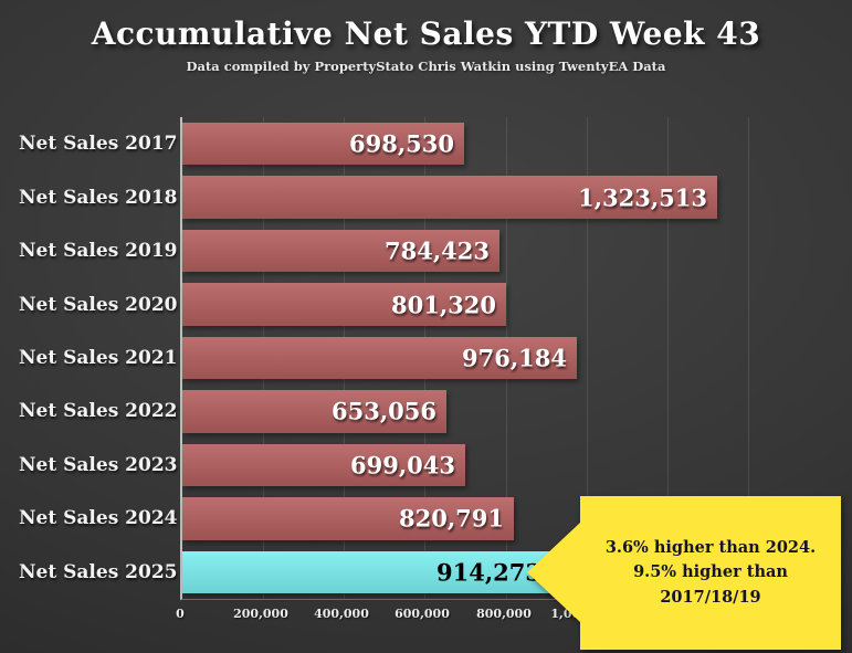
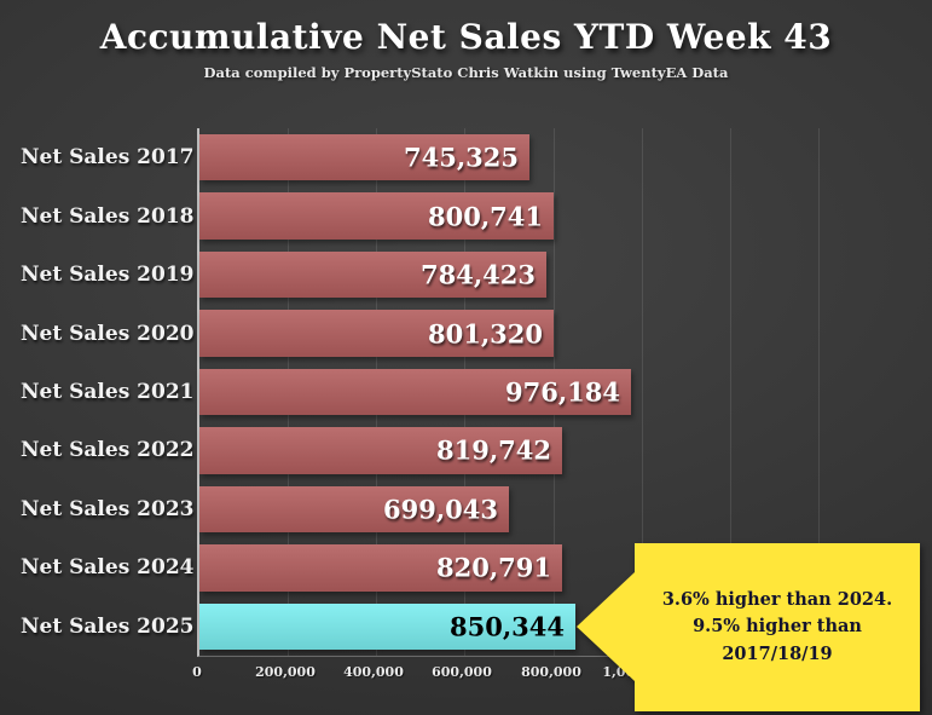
Net Sales 2017: 698,530 -> 745,325
Net Sales 2018: 1,323,513 -> 800,741
Net Sales 2022: 653,056 -> 819,742
Net Sales 2025: 914,273 -> 850,344
